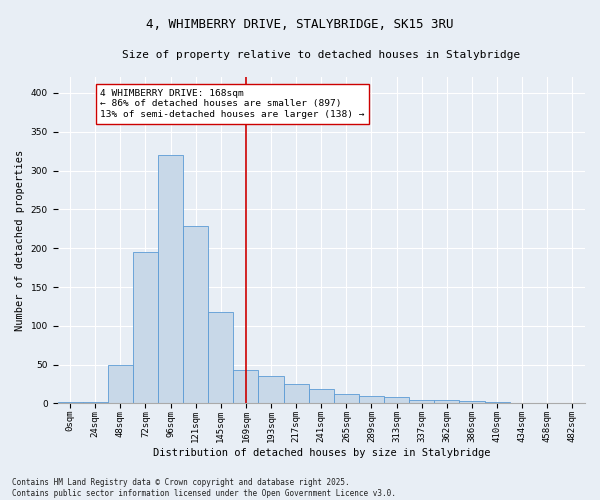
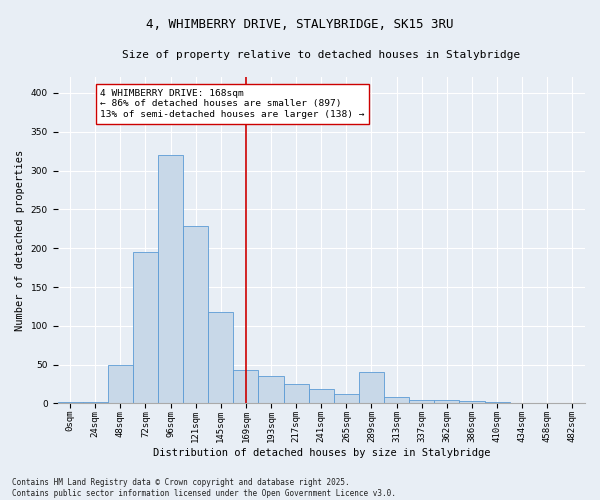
289sqm: 10 -> 40
